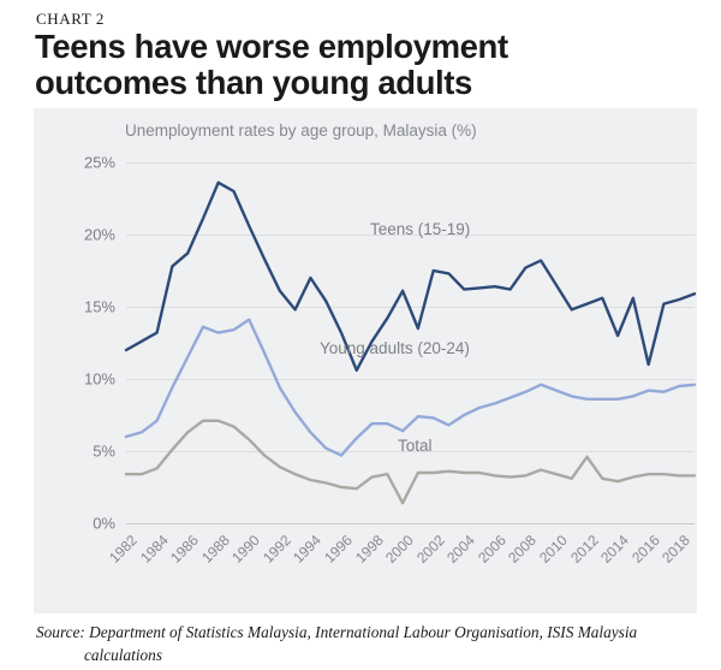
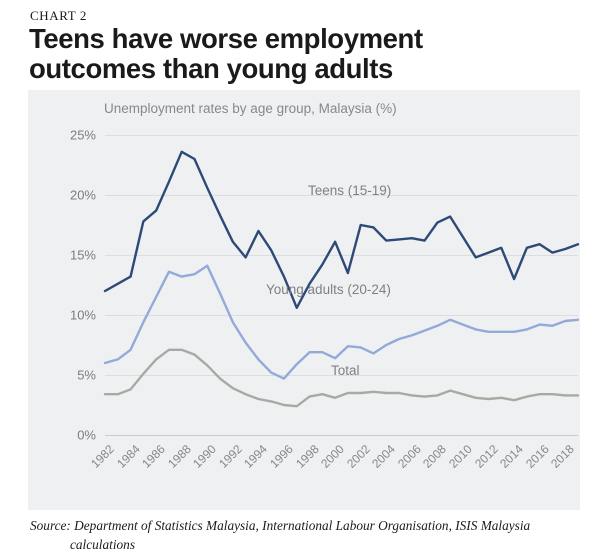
Total/2000: 1.4% -> 3.1%
Total/2012: 4.6% -> 3.0%
Teens (15-19)/2016: 11.0% -> 15.9%
